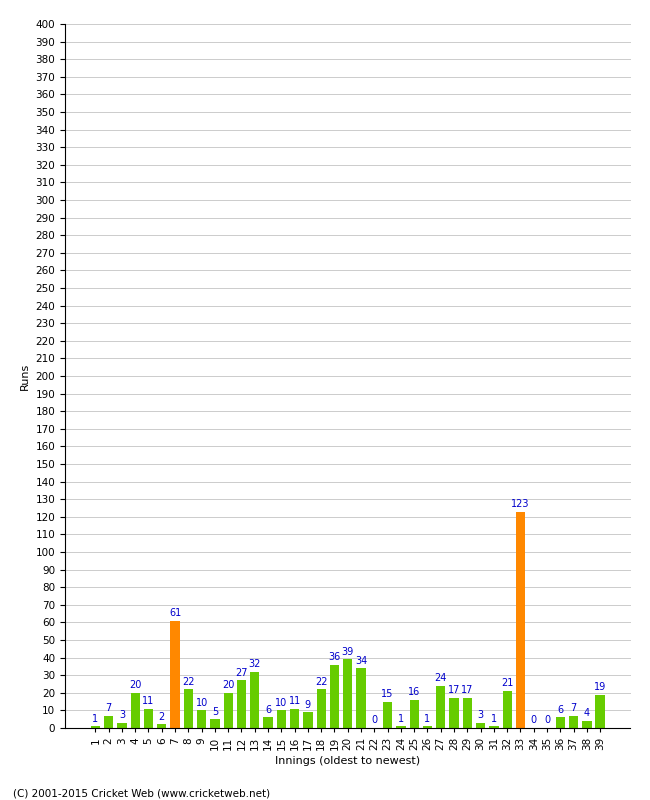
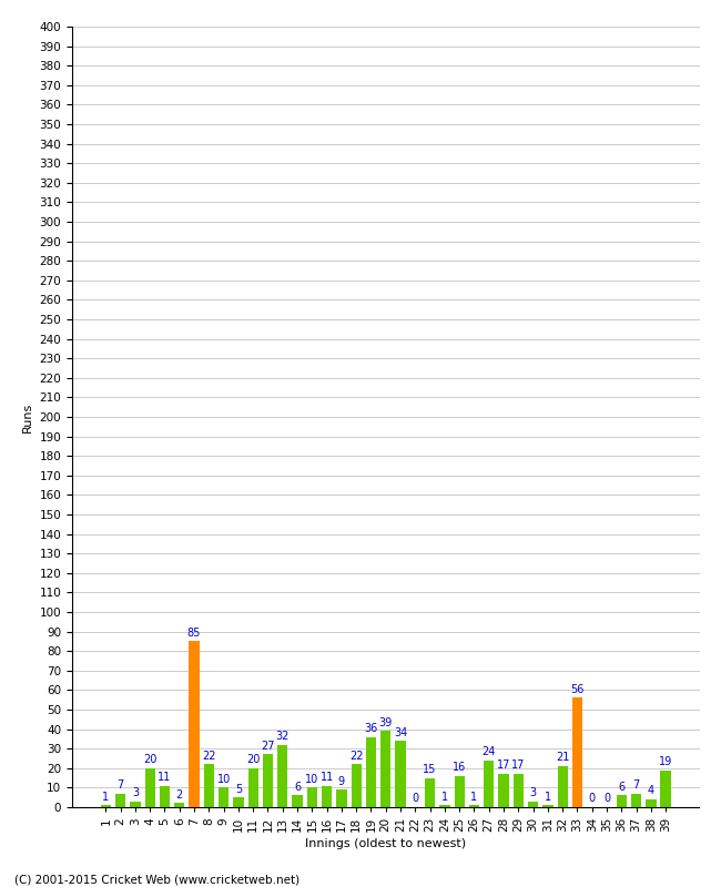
7: 61 -> 85
33: 123 -> 56
